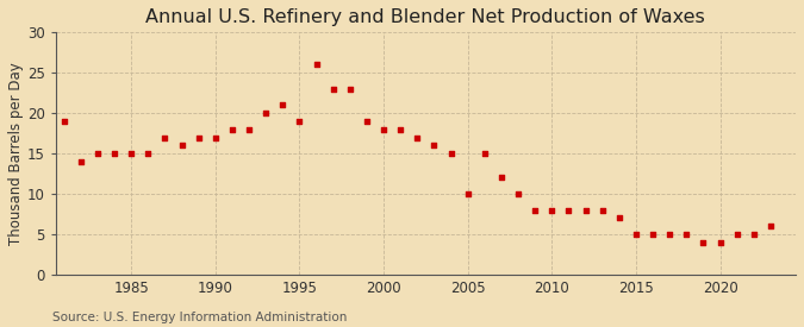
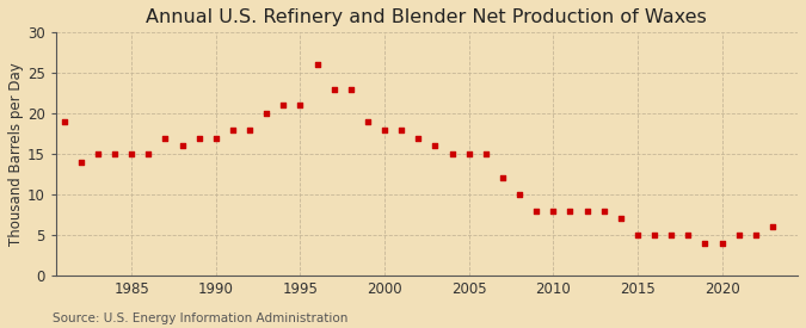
1995: 19 -> 21
2005: 10 -> 15
